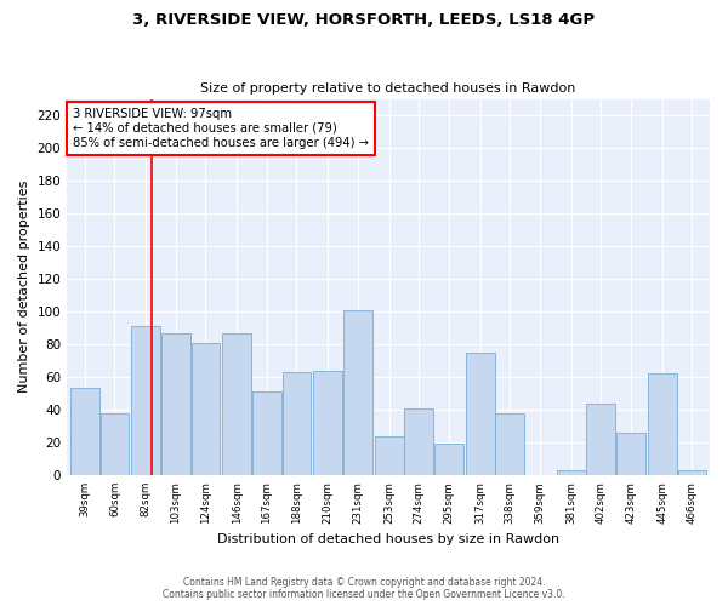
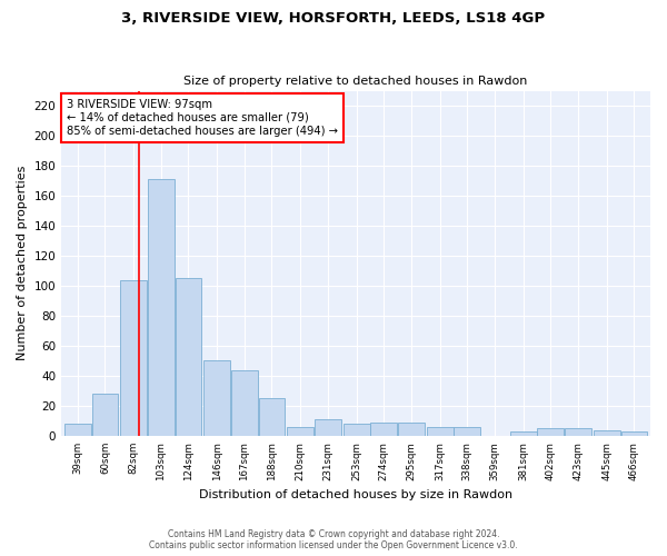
39sqm: 53 -> 8
60sqm: 38 -> 28
82sqm: 91 -> 104
103sqm: 87 -> 171
124sqm: 81 -> 105
146sqm: 87 -> 50
167sqm: 51 -> 44
188sqm: 63 -> 25
210sqm: 64 -> 6
231sqm: 101 -> 11
253sqm: 24 -> 8
274sqm: 41 -> 9
295sqm: 19 -> 9
317sqm: 75 -> 6
338sqm: 38 -> 6
402sqm: 44 -> 5
423sqm: 26 -> 5
445sqm: 62 -> 4
